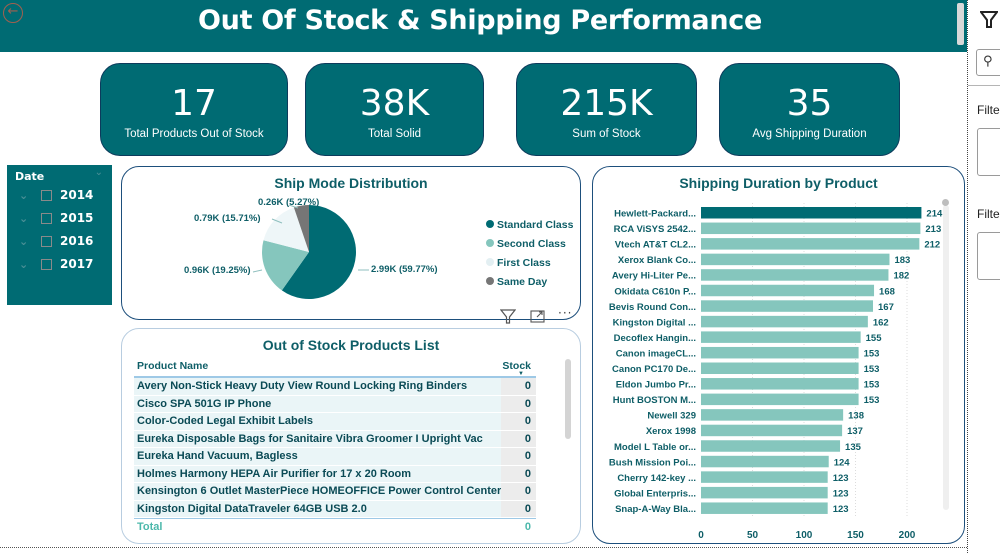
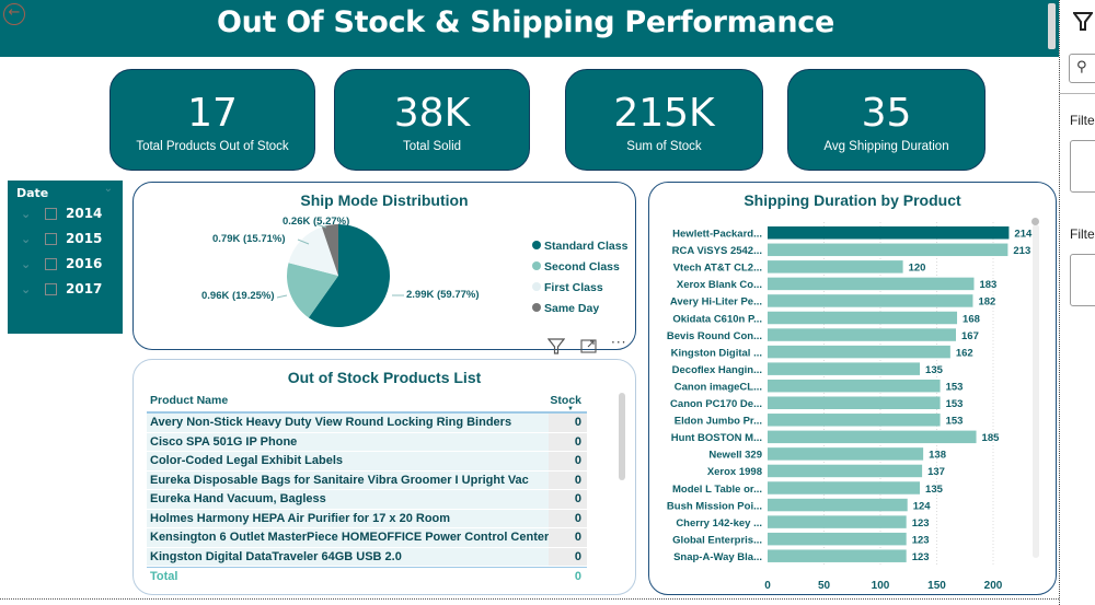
Shipping Duration by Product/Vtech AT&T CL2...: 212 -> 120
Shipping Duration by Product/Decoflex Hangin...: 155 -> 135
Shipping Duration by Product/Hunt BOSTON M...: 153 -> 185
